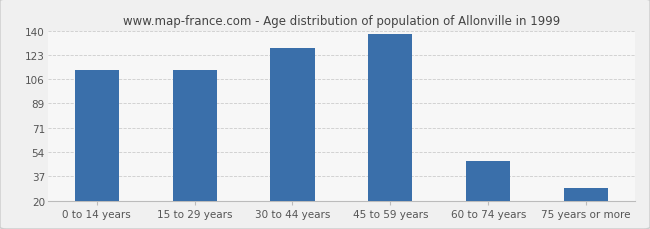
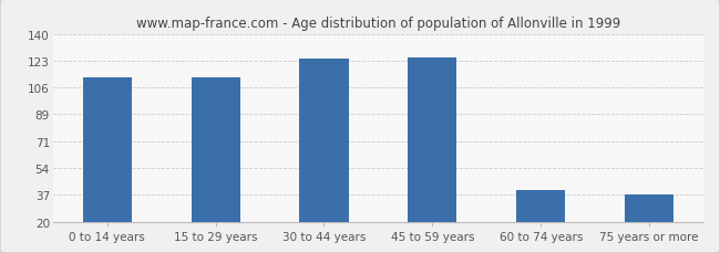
30 to 44 years: 128 -> 124
45 to 59 years: 138 -> 125
60 to 74 years: 48 -> 40
75 years or more: 29 -> 37
